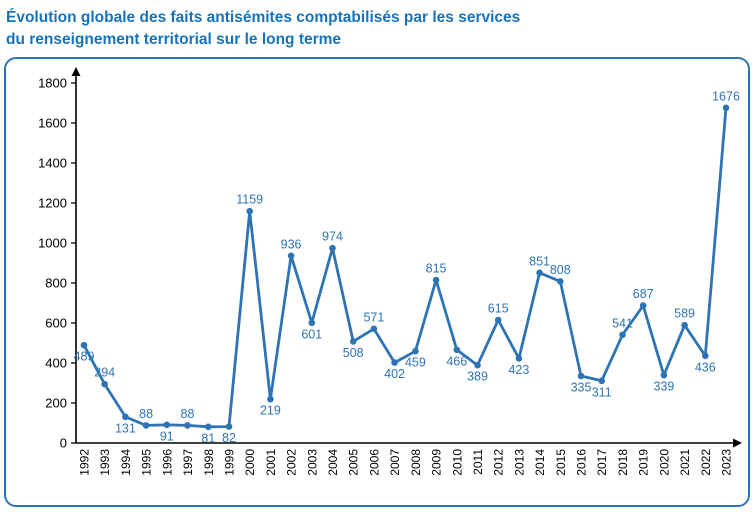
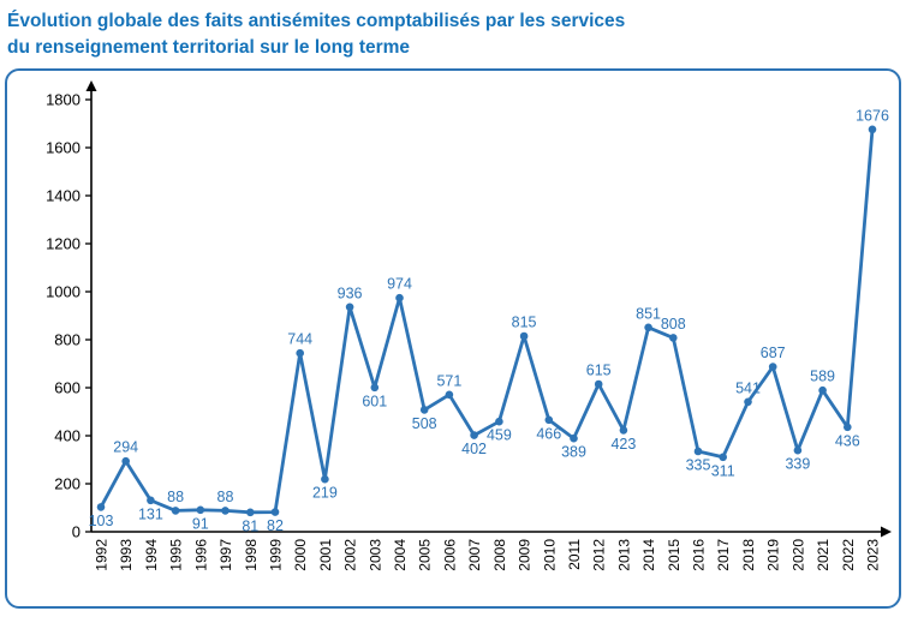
1992: 489 -> 103
2000: 1159 -> 744
